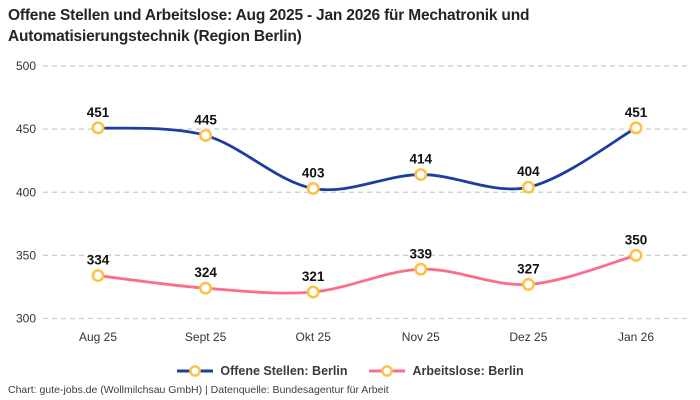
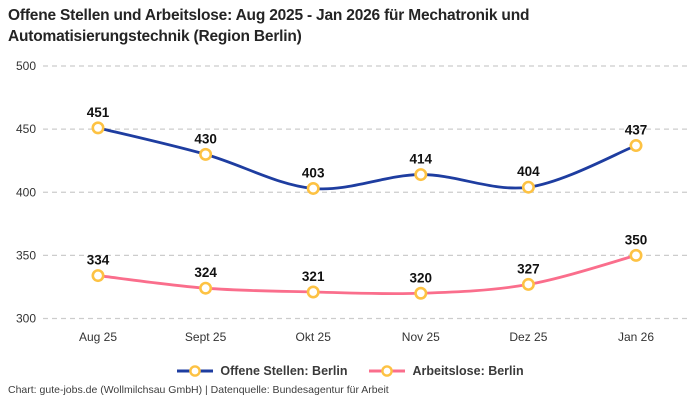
Offene Stellen: Berlin/Sept 25: 445 -> 430
Arbeitslose: Berlin/Nov 25: 339 -> 320
Offene Stellen: Berlin/Jan 26: 451 -> 437
